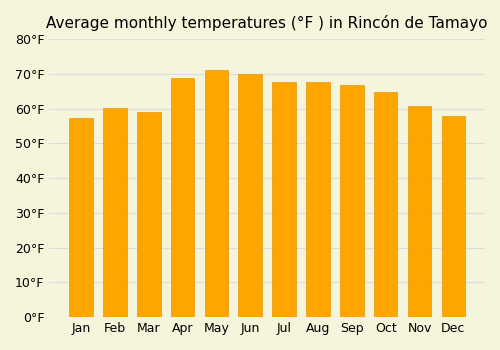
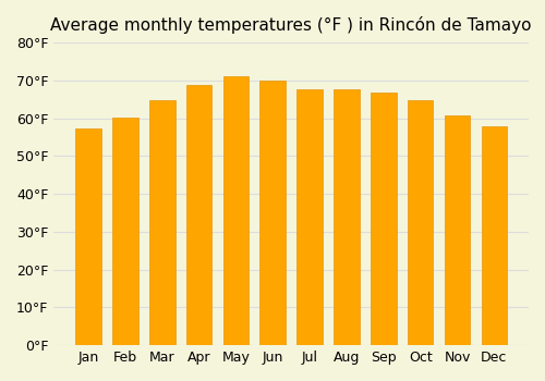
Mar: 59.0°F -> 64.9°F
